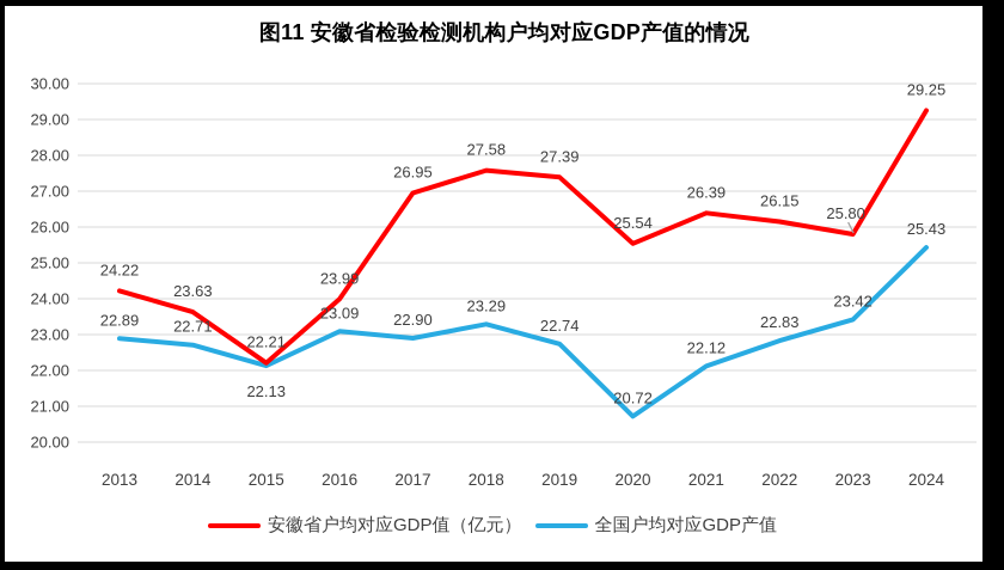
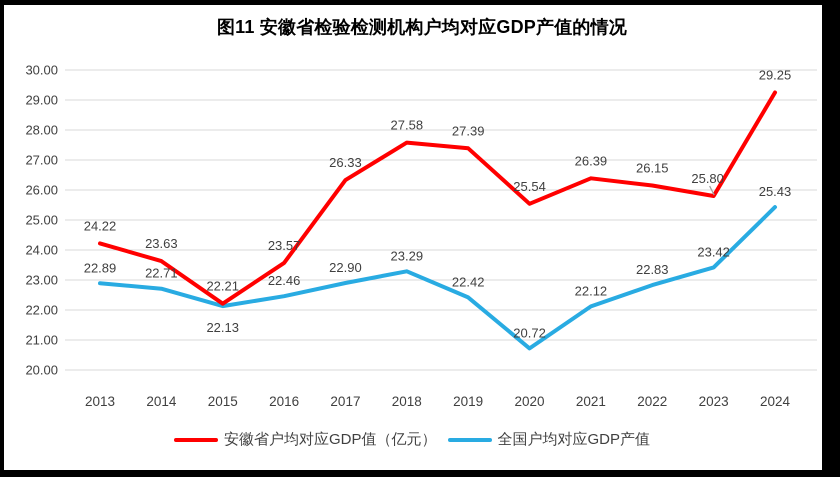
安徽省户均对应GDP值（亿元）/2016: 23.99 -> 23.57
全国户均对应GDP产值/2016: 23.09 -> 22.46
安徽省户均对应GDP值（亿元）/2017: 26.95 -> 26.33
全国户均对应GDP产值/2019: 22.74 -> 22.42
